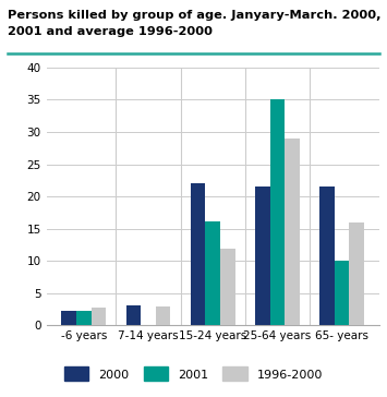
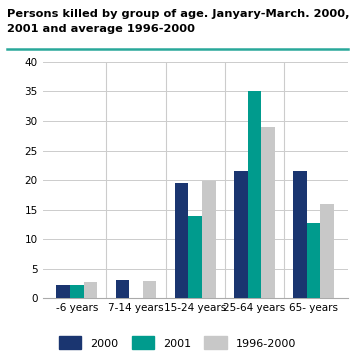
2000/15-24 years: 22.0 -> 19.6
2001/15-24 years: 16.2 -> 14.0
1996-2000/15-24 years: 12.0 -> 19.8
2001/65- years: 10.0 -> 12.8
